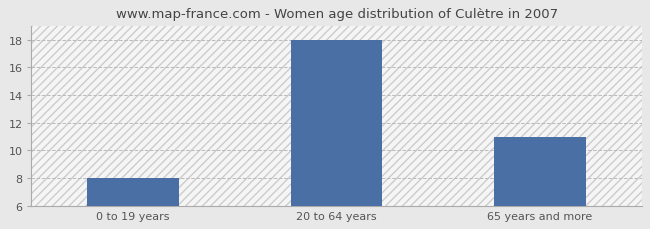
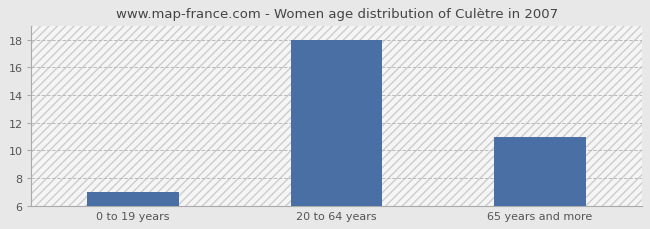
0 to 19 years: 8 -> 7
